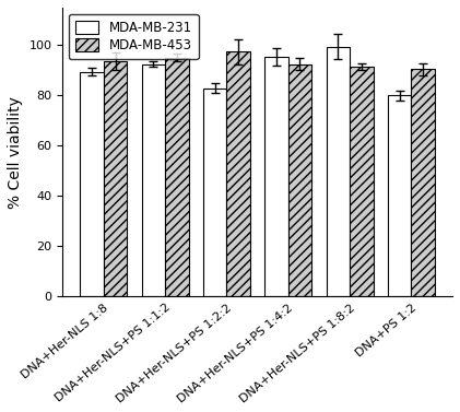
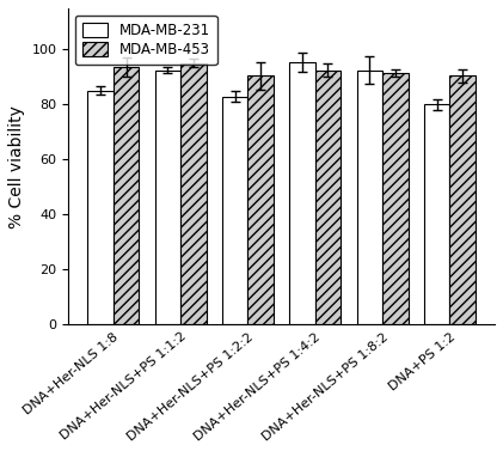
MDA-MB-231/DNA+Her-NLS 1:8: 89.5 -> 85.0
MDA-MB-453/DNA+Her-NLS+PS 1:2:2: 97.5 -> 90.5
MDA-MB-231/DNA+Her-NLS+PS 1:8:2: 99.5 -> 92.5
